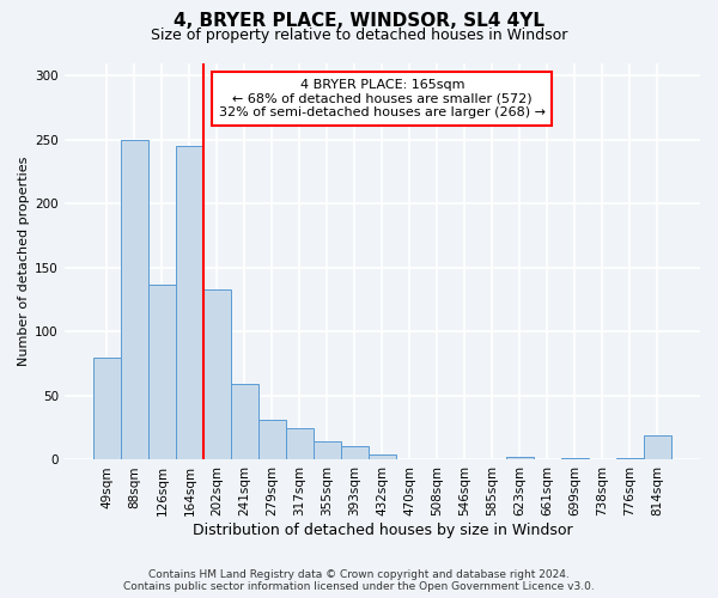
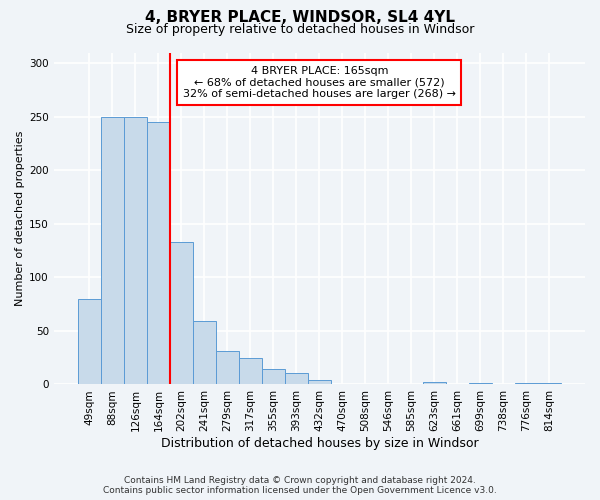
126sqm: 137 -> 250
814sqm: 19 -> 1
